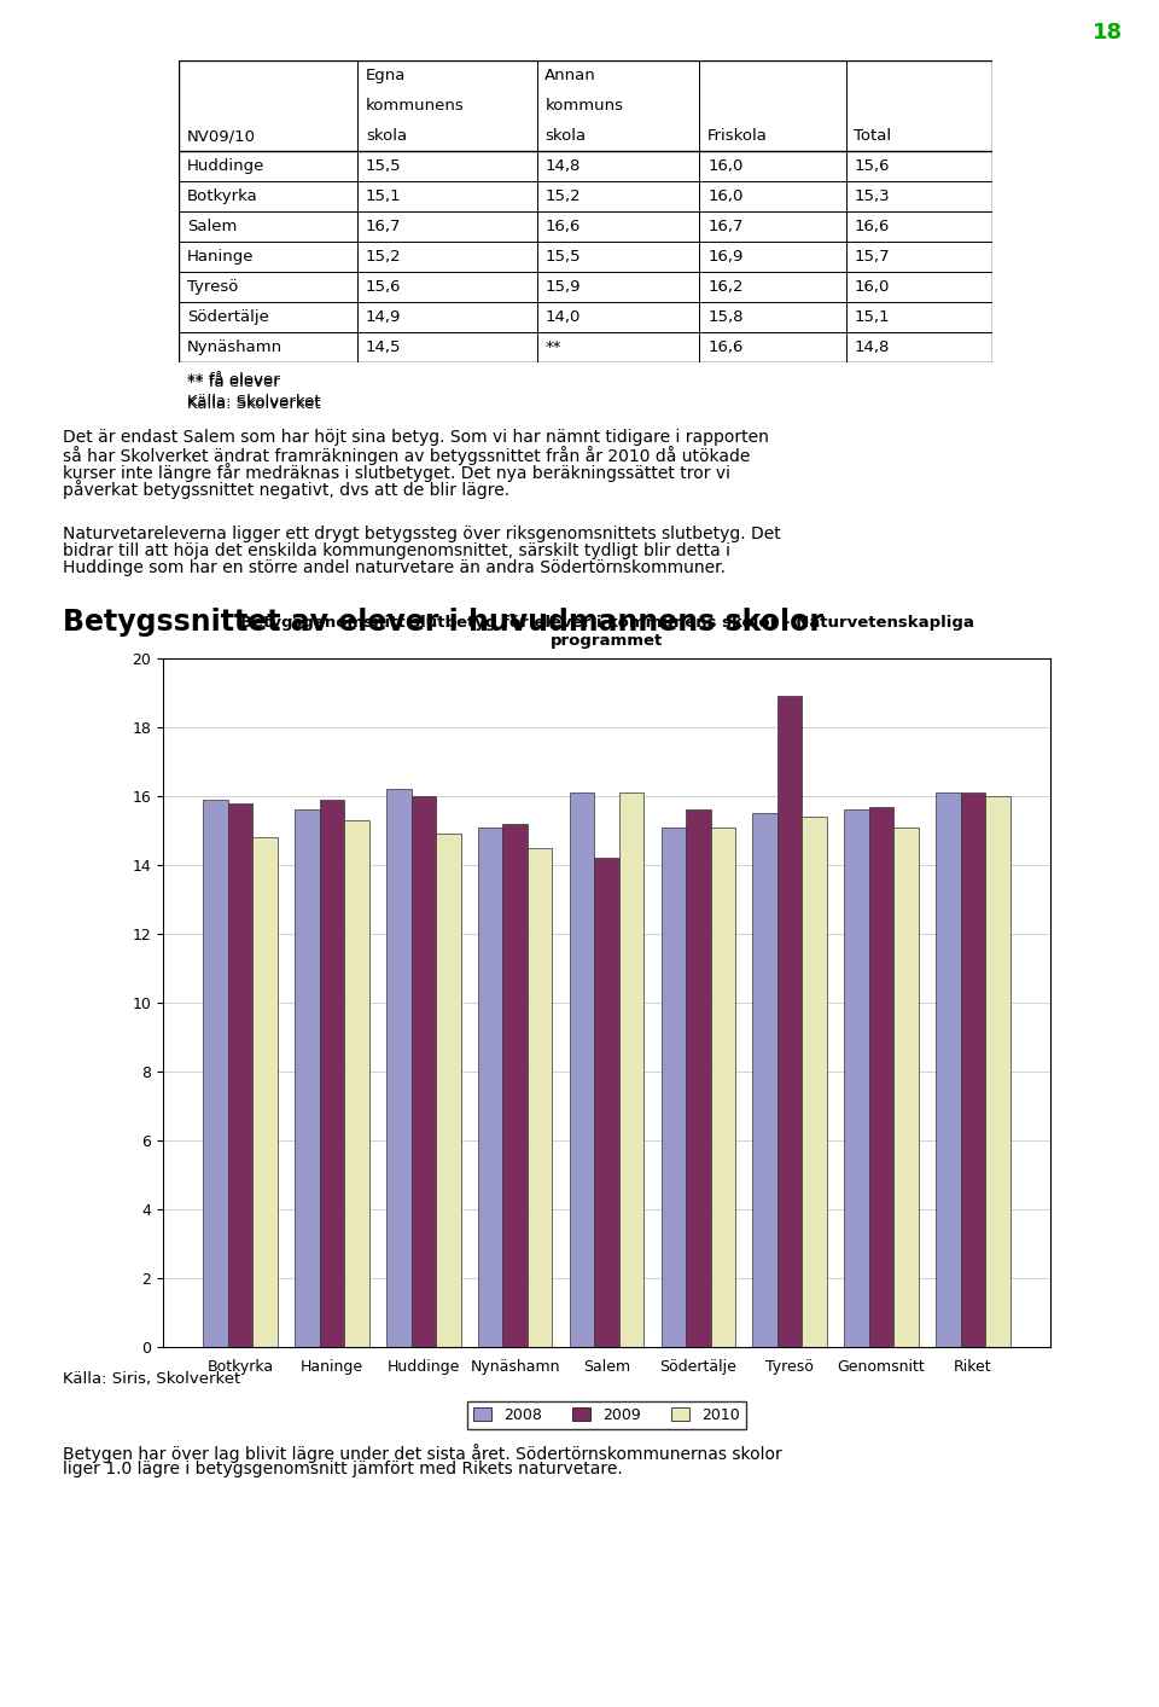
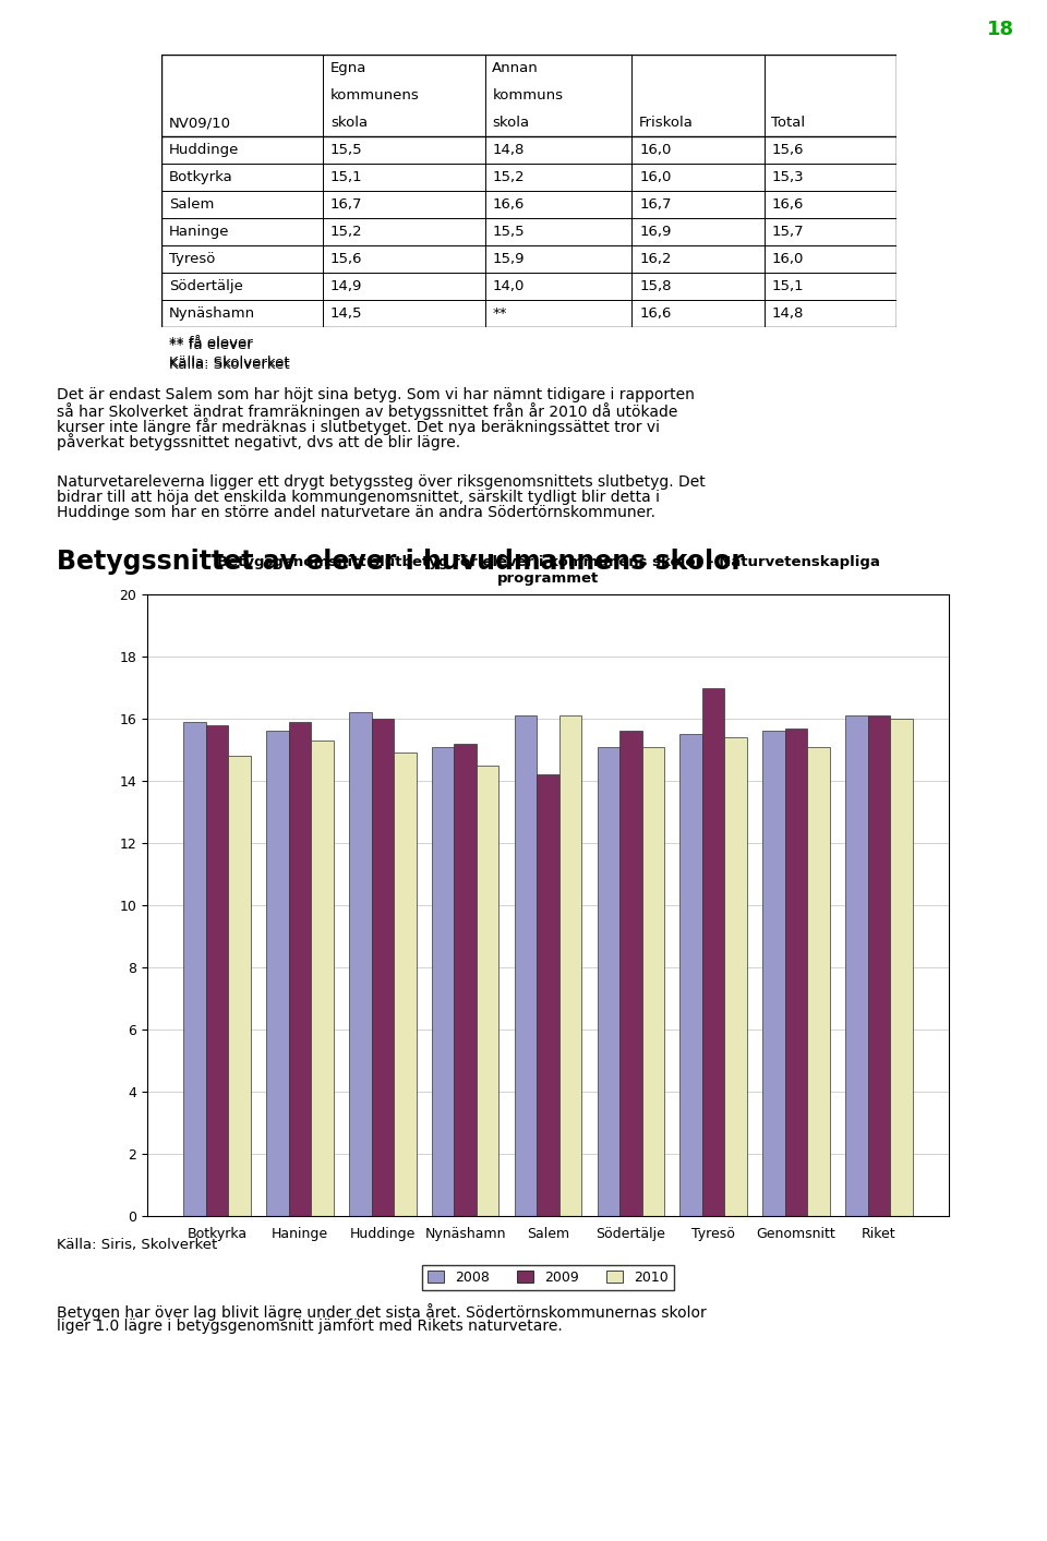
2009/Tyresö: 18.9 -> 17.0
